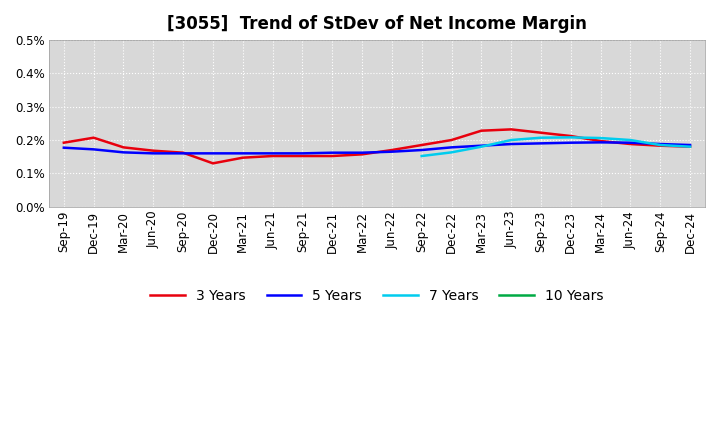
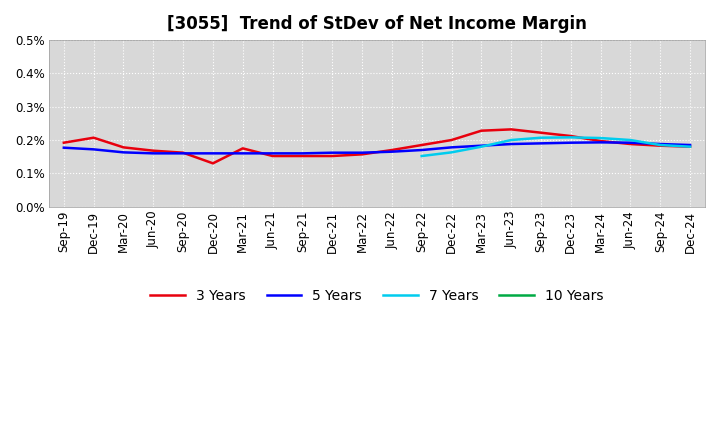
3 Years/Mar-21: 0.147% -> 0.175%
